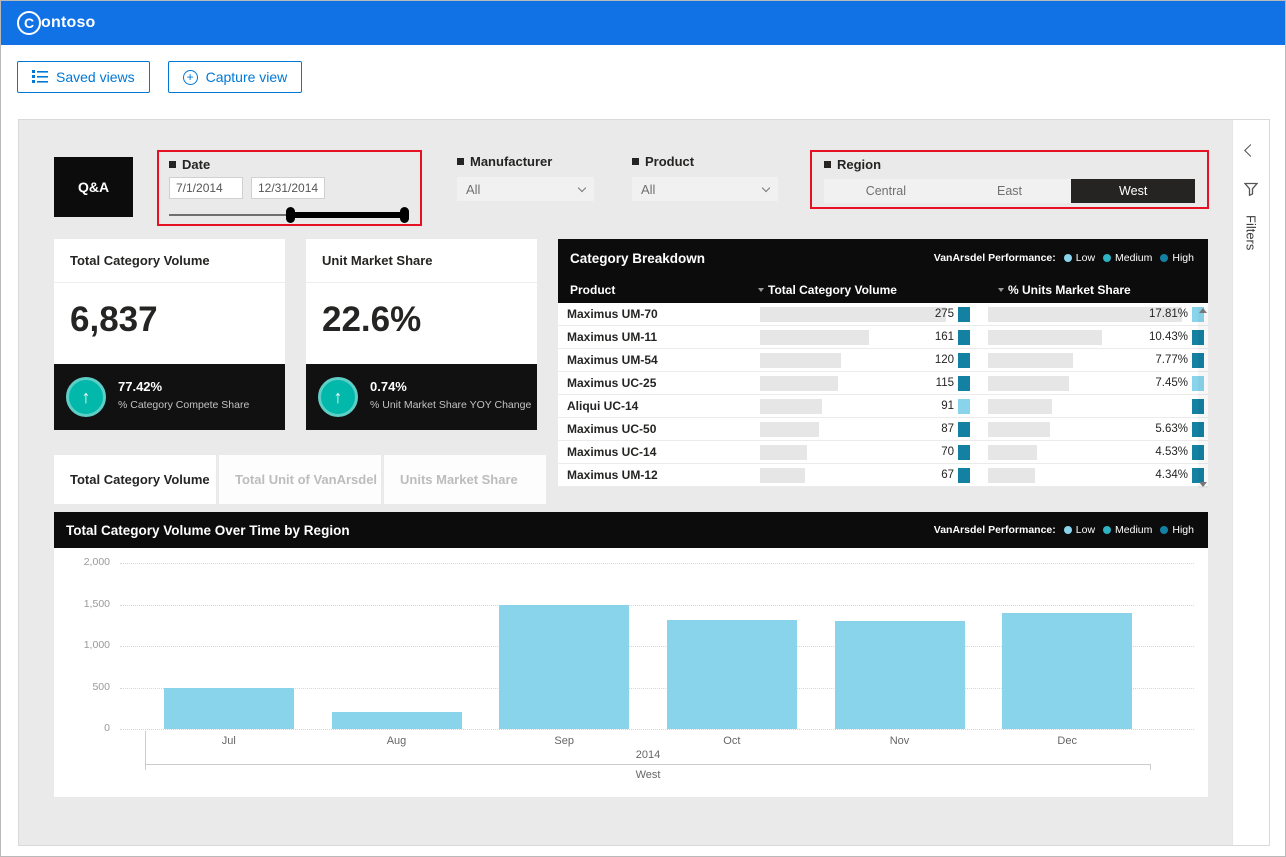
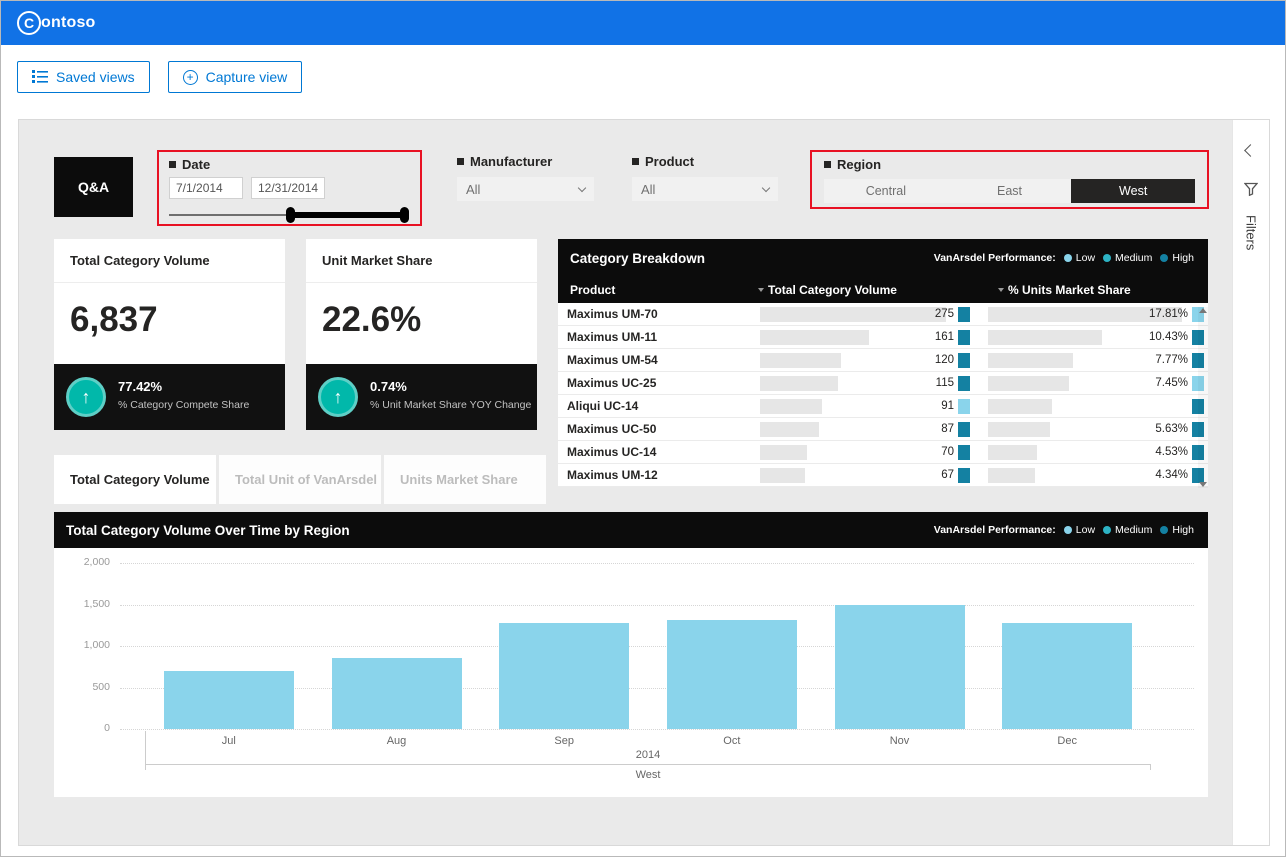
Jul: 500 -> 700
Aug: 200 -> 800
Sep: 1500 -> 1300
Nov: 1300 -> 1500
Dec: 1400 -> 1300
